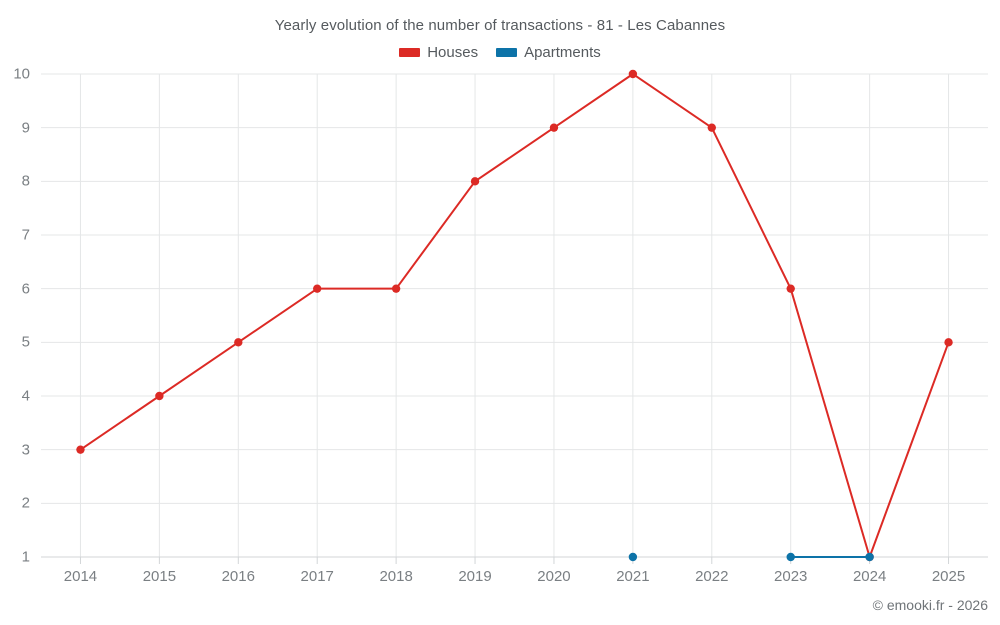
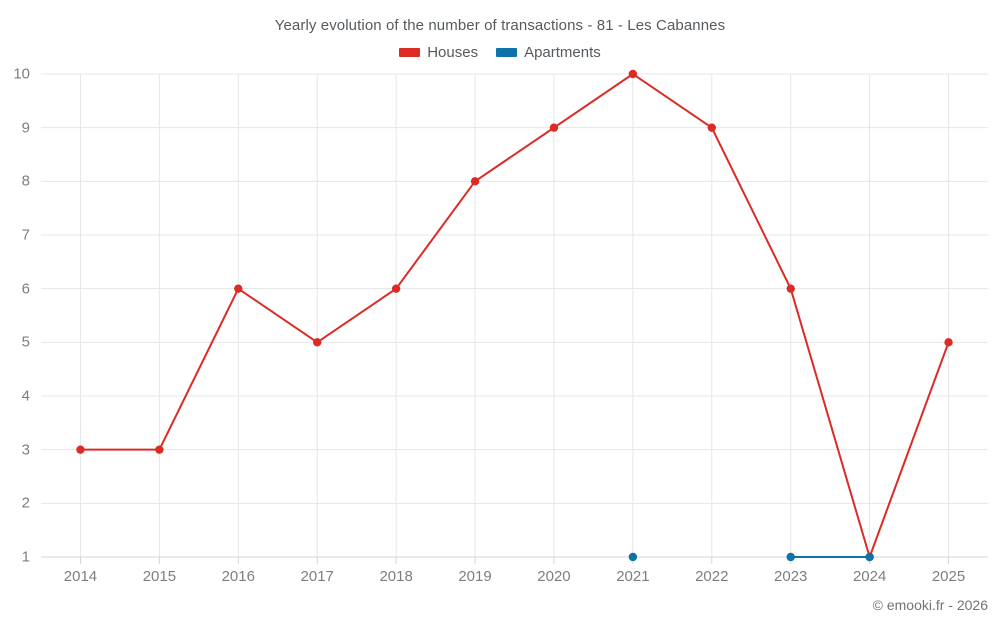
Houses/2015: 4 -> 3
Houses/2016: 5 -> 6
Houses/2017: 6 -> 5
